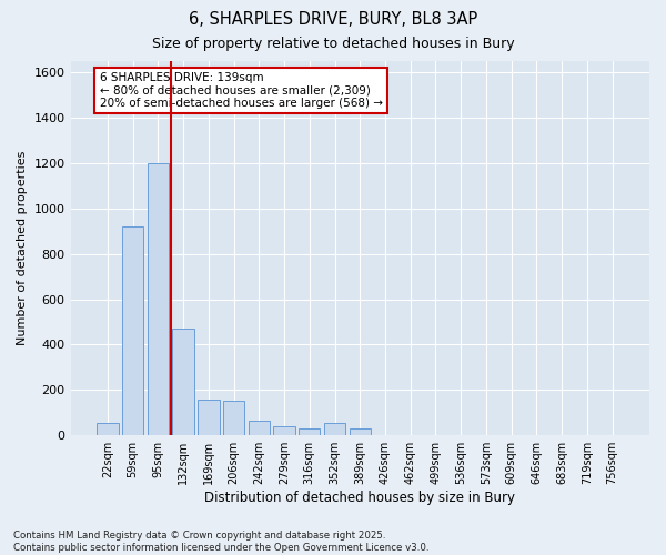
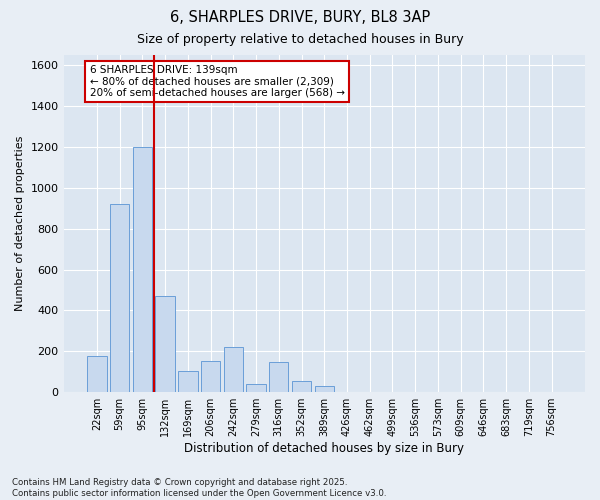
22sqm: 55 -> 175
169sqm: 160 -> 105
242sqm: 65 -> 220
316sqm: 30 -> 150
